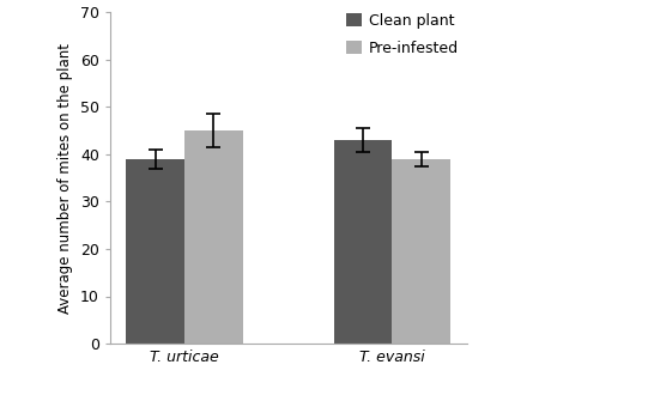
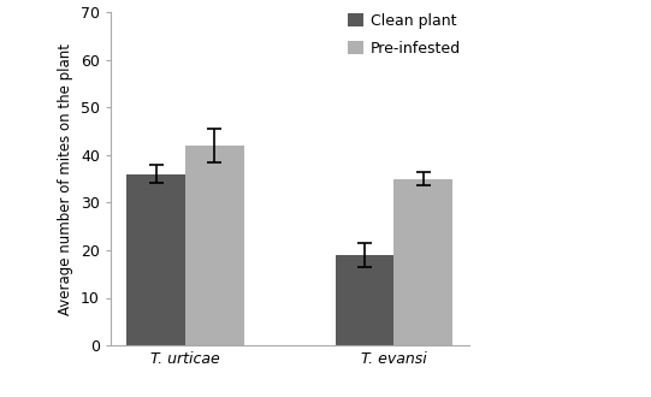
Clean plant/T. urticae: 39 -> 36
Pre-infested/T. urticae: 45 -> 42
Clean plant/T. evansi: 43 -> 19
Pre-infested/T. evansi: 39 -> 35
